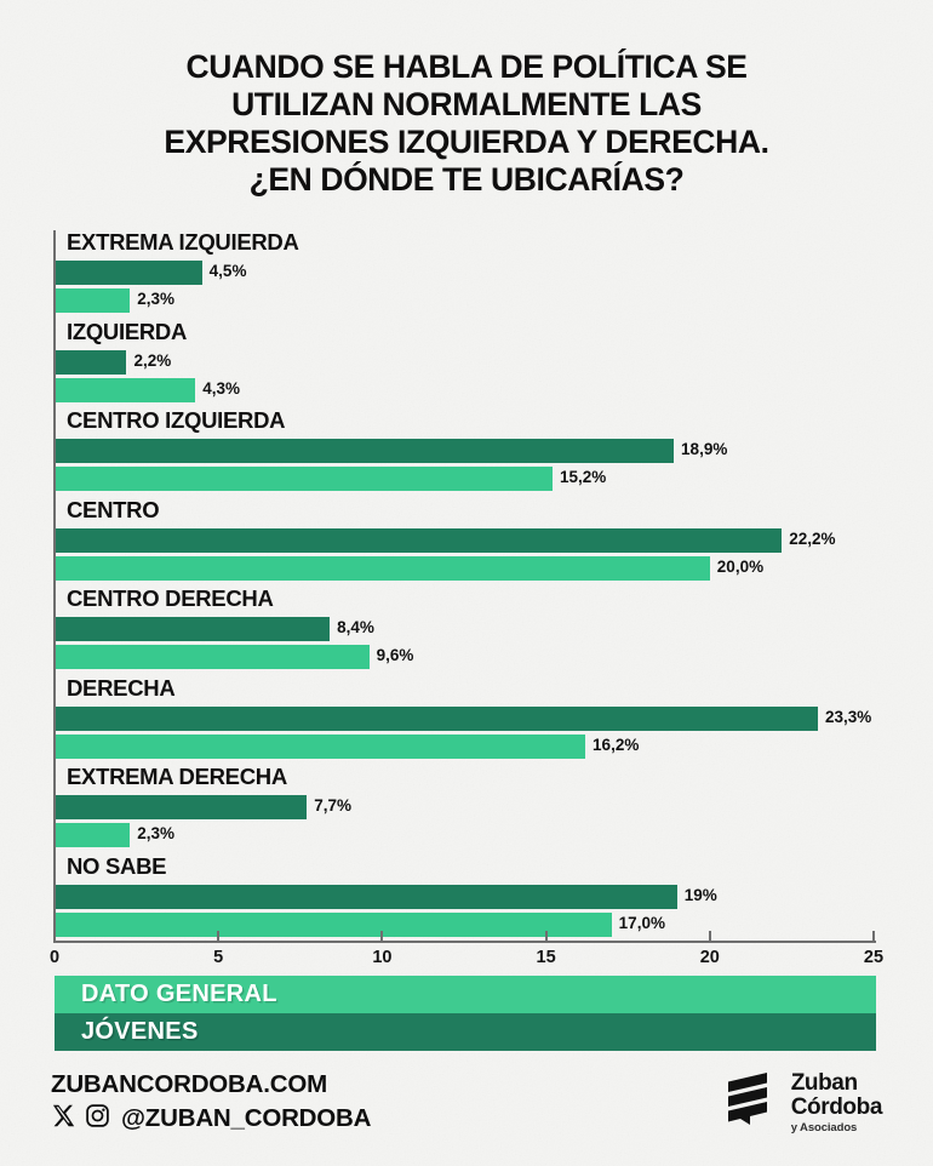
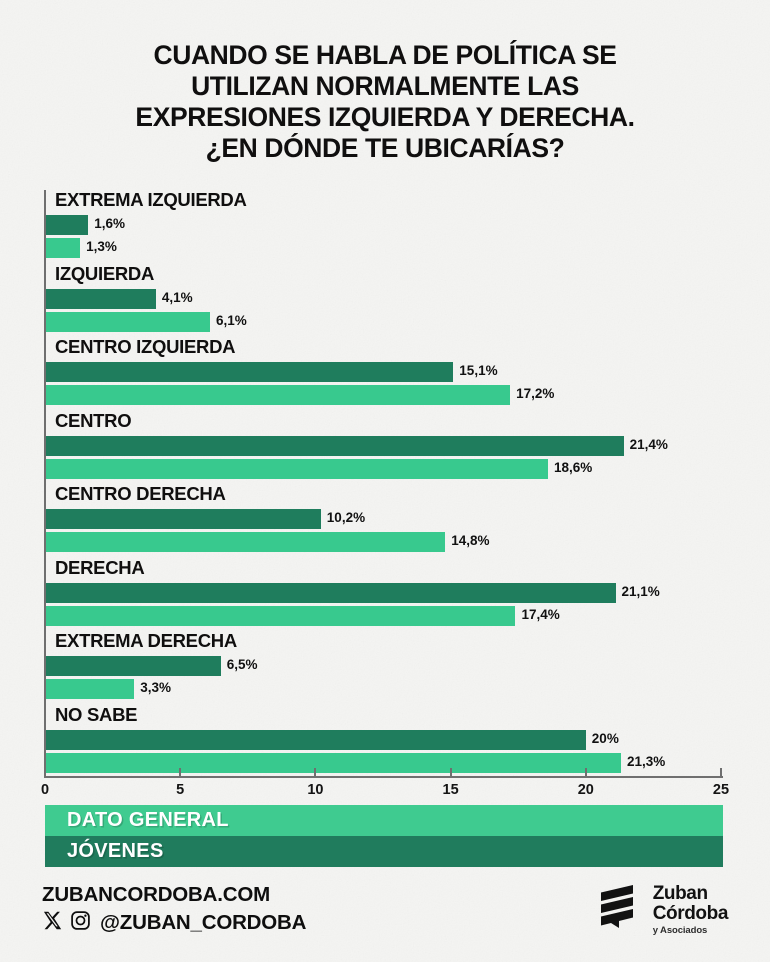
JÓVENES/EXTREMA IZQUIERDA: 4,5% -> 1,6%
DATO GENERAL/EXTREMA IZQUIERDA: 2,3% -> 1,3%
JÓVENES/IZQUIERDA: 2,2% -> 4,1%
DATO GENERAL/IZQUIERDA: 4,3% -> 6,1%
JÓVENES/CENTRO IZQUIERDA: 18,9% -> 15,1%
DATO GENERAL/CENTRO IZQUIERDA: 15,2% -> 17,2%
JÓVENES/CENTRO: 22,2% -> 21,4%
DATO GENERAL/CENTRO: 20,0% -> 18,6%
JÓVENES/CENTRO DERECHA: 8,4% -> 10,2%
DATO GENERAL/CENTRO DERECHA: 9,6% -> 14,8%
JÓVENES/DERECHA: 23,3% -> 21,1%
DATO GENERAL/DERECHA: 16,2% -> 17,4%
JÓVENES/EXTREMA DERECHA: 7,7% -> 6,5%
DATO GENERAL/EXTREMA DERECHA: 2,3% -> 3,3%
JÓVENES/NO SABE: 19% -> 20%
DATO GENERAL/NO SABE: 17,0% -> 21,3%
